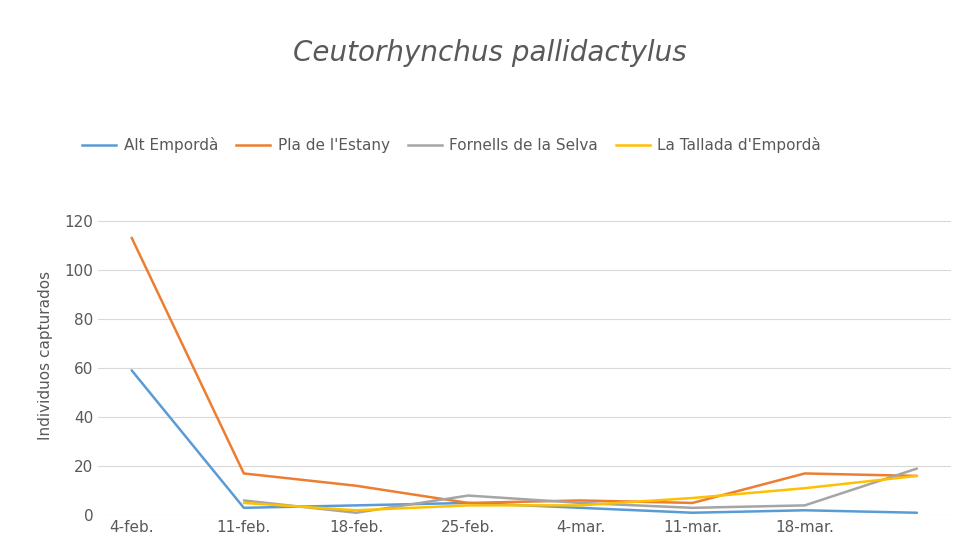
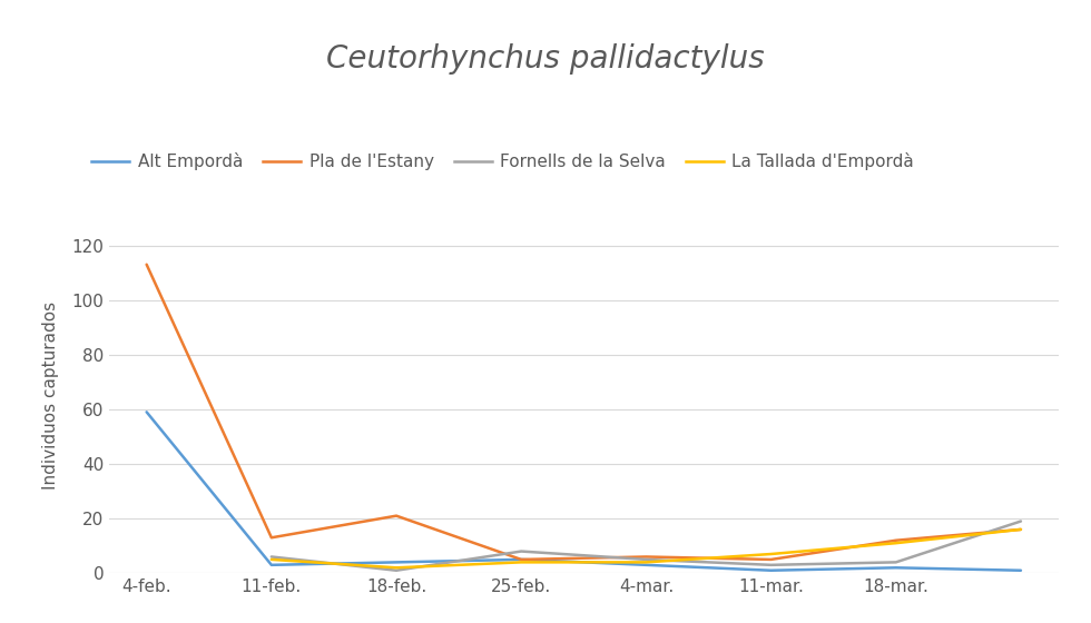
Pla de l'Estany/11-feb.: 17 -> 13
Pla de l'Estany/18-feb.: 12 -> 21
Pla de l'Estany/18-mar.: 17 -> 12
